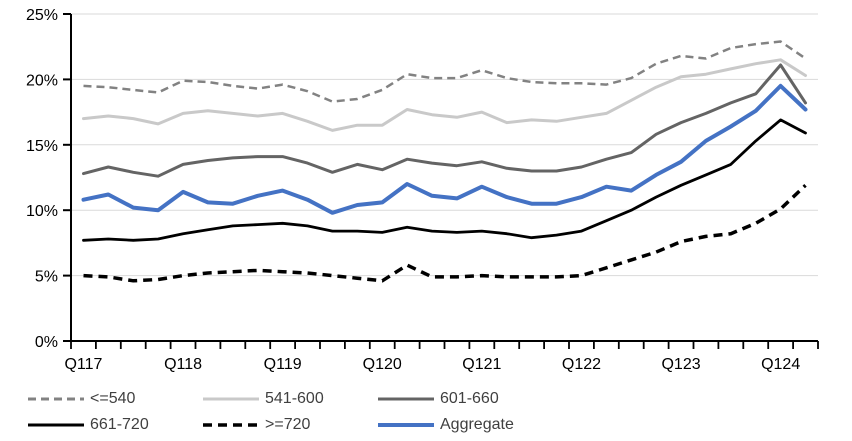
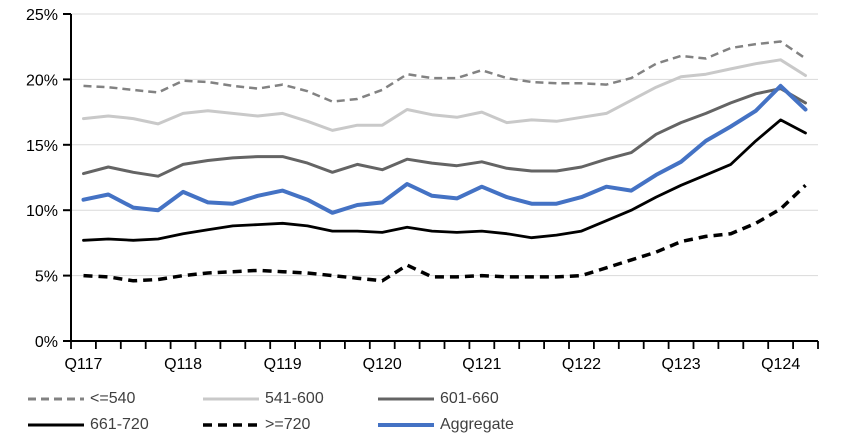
601-660/Q124: 21.1% -> 19.3%
